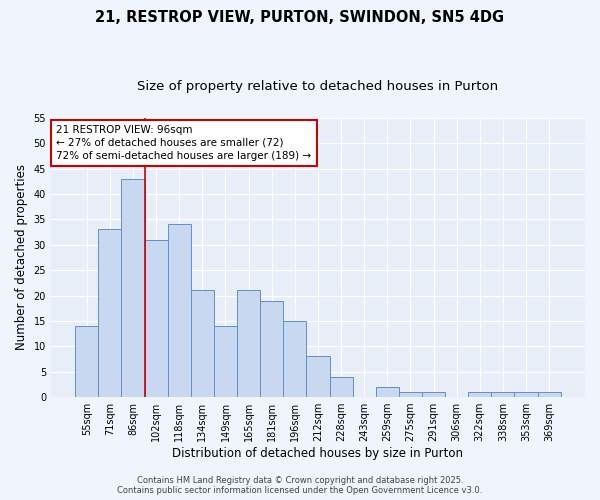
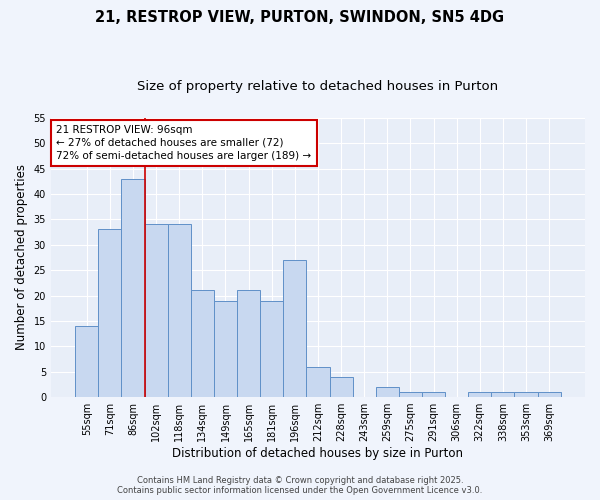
102sqm: 31 -> 34
149sqm: 14 -> 19
196sqm: 15 -> 27
212sqm: 8 -> 6
